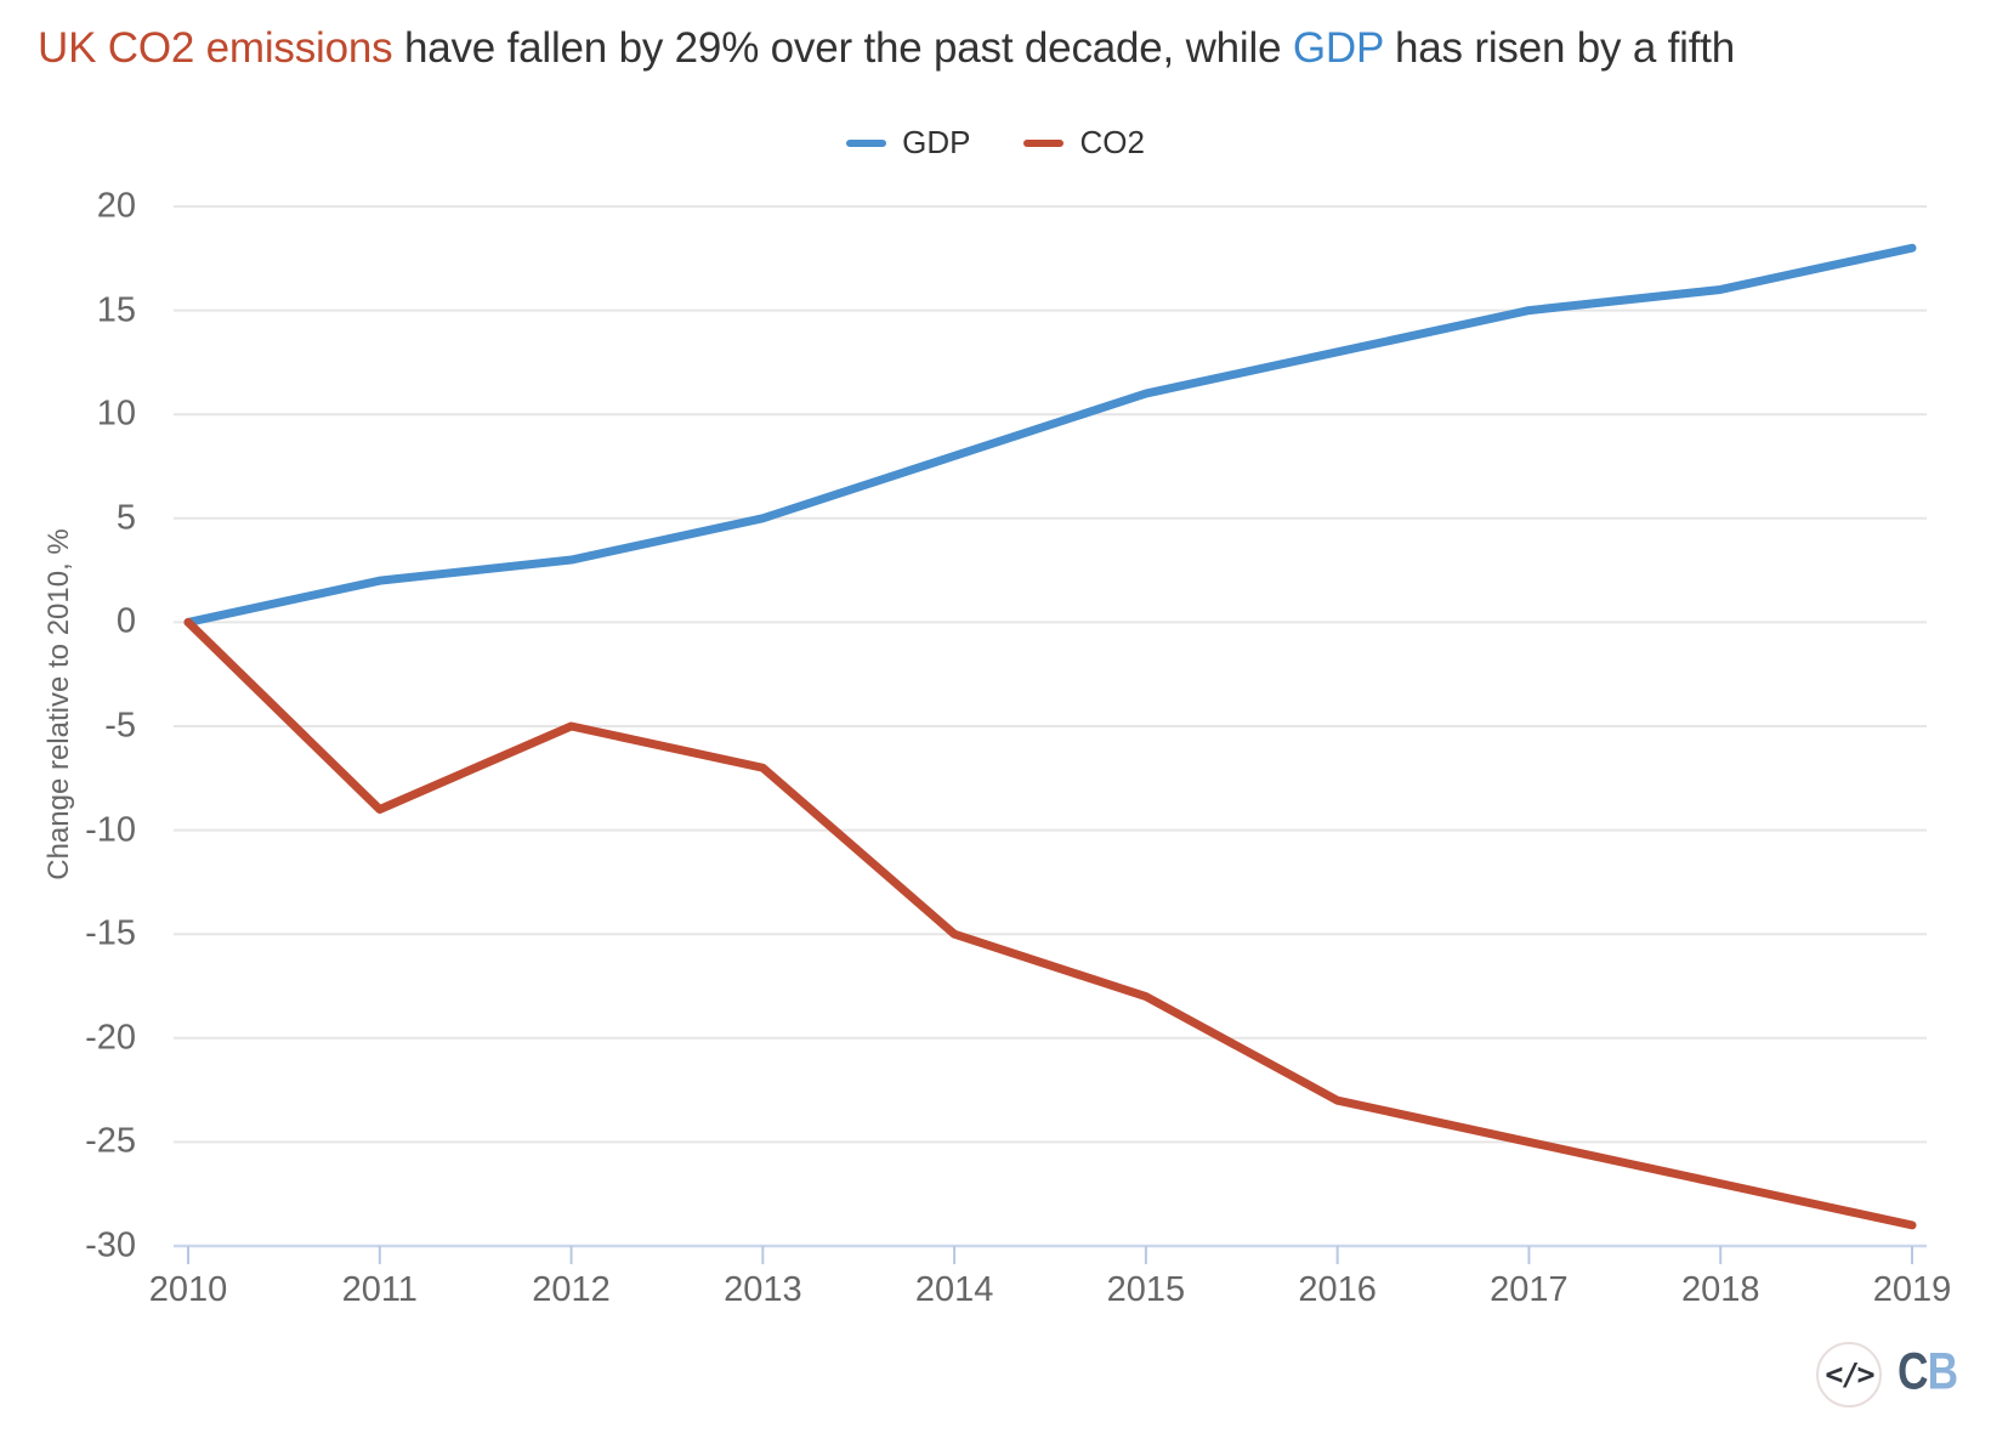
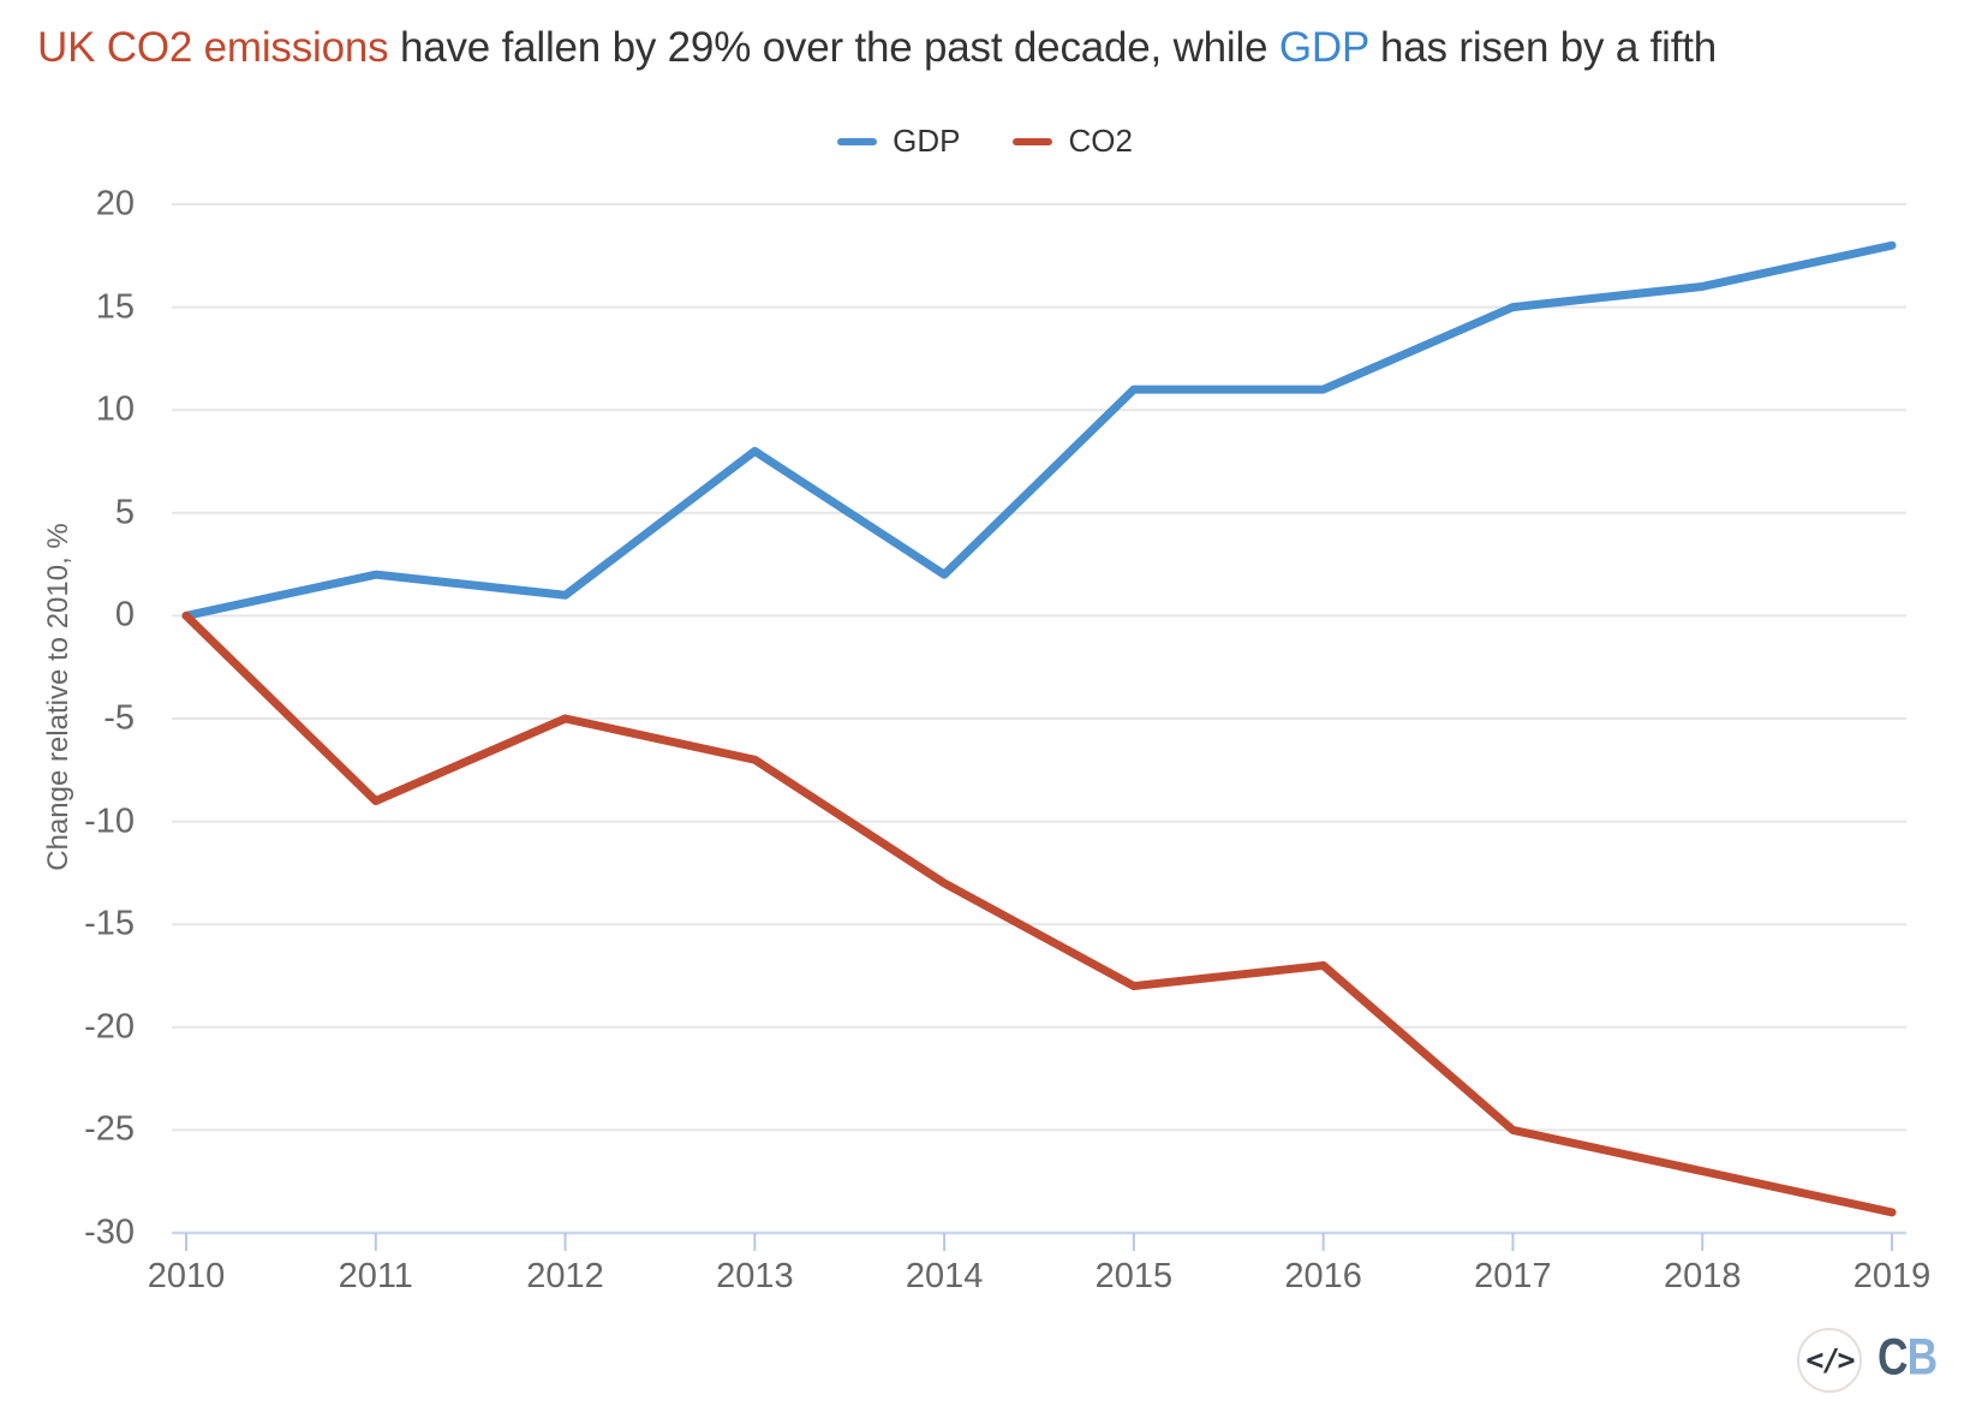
GDP/2012: 3 -> 1
GDP/2013: 5 -> 8
GDP/2014: 8 -> 2
CO2/2014: -15 -> -13
GDP/2016: 13 -> 11
CO2/2016: -23 -> -17
